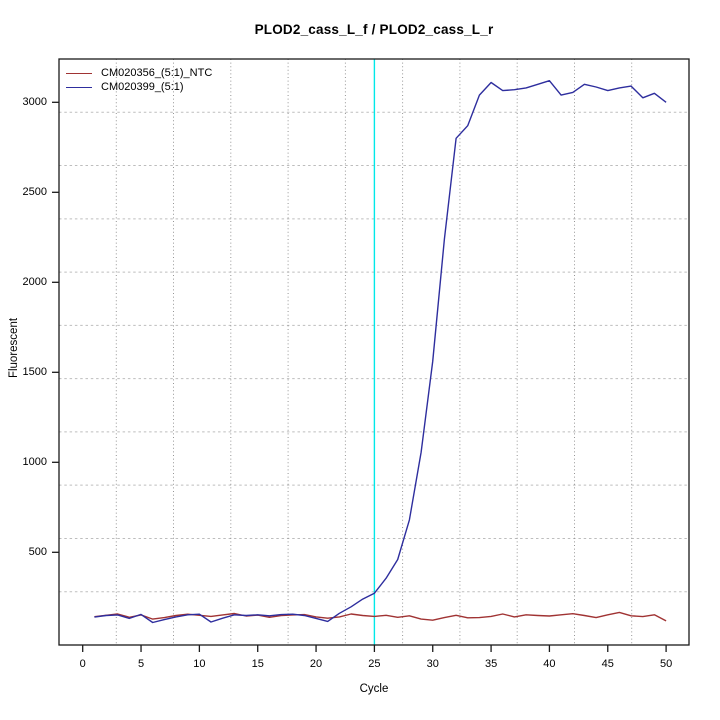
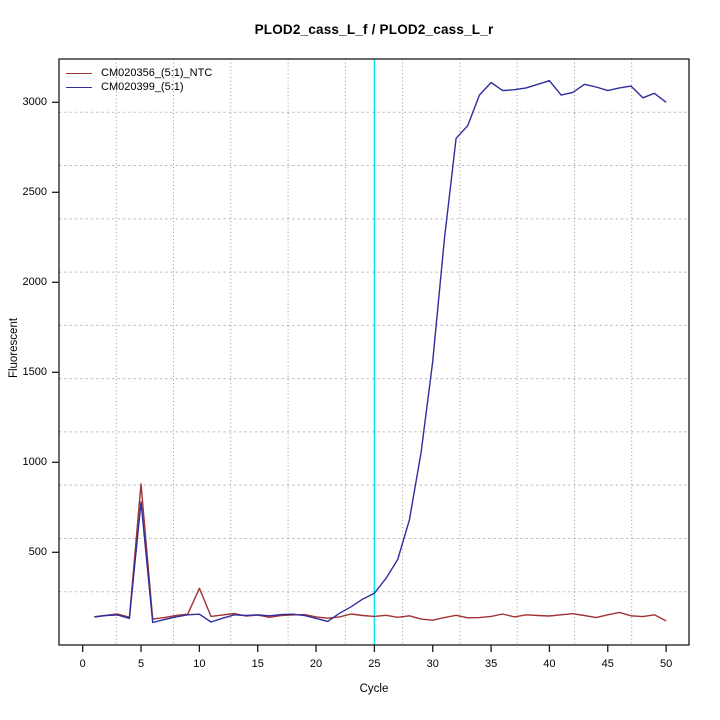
CM020356_(5:1)_NTC/5: 150 -> 880
CM020399_(5:1)/5: 160 -> 780
CM020356_(5:1)_NTC/10: 150 -> 300
